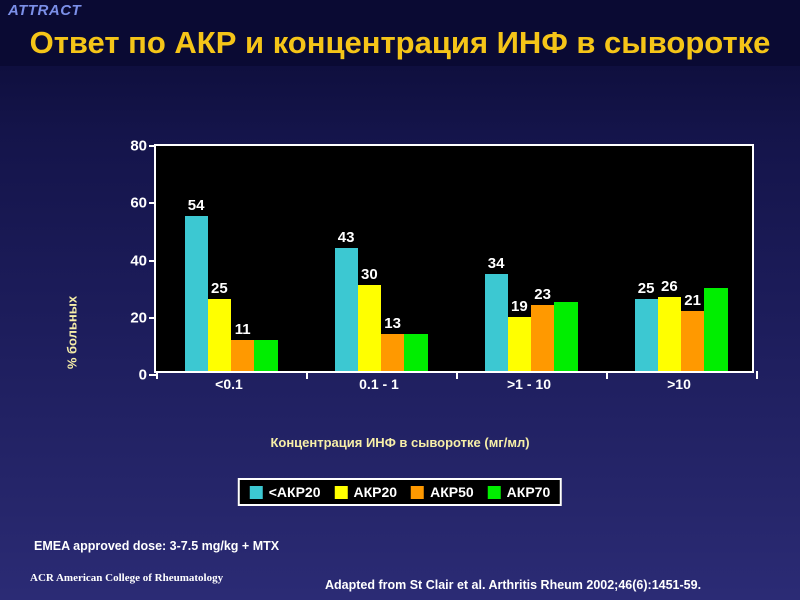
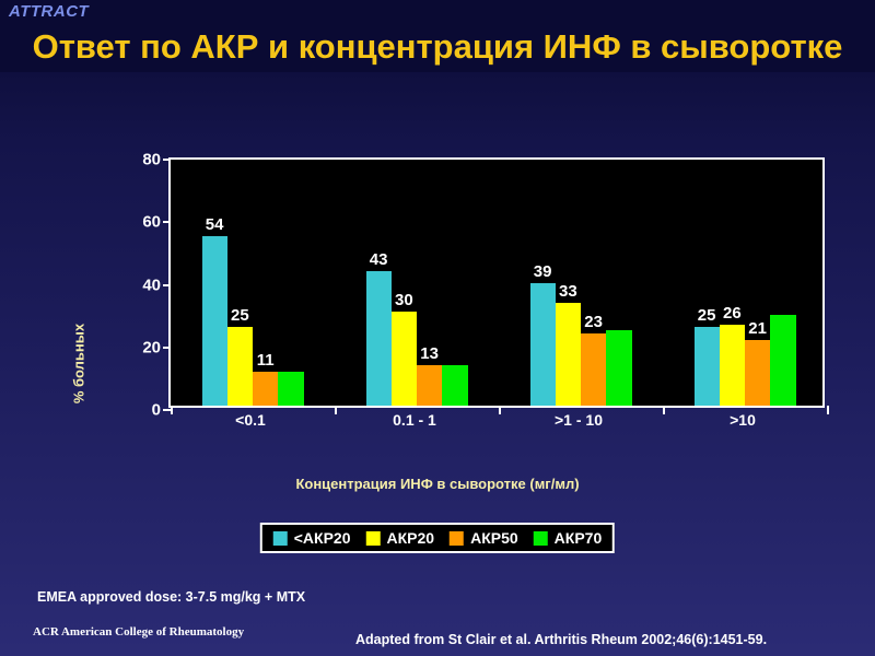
<АКР20/>1 - 10: 34 -> 39
АКР20/>1 - 10: 19 -> 33
